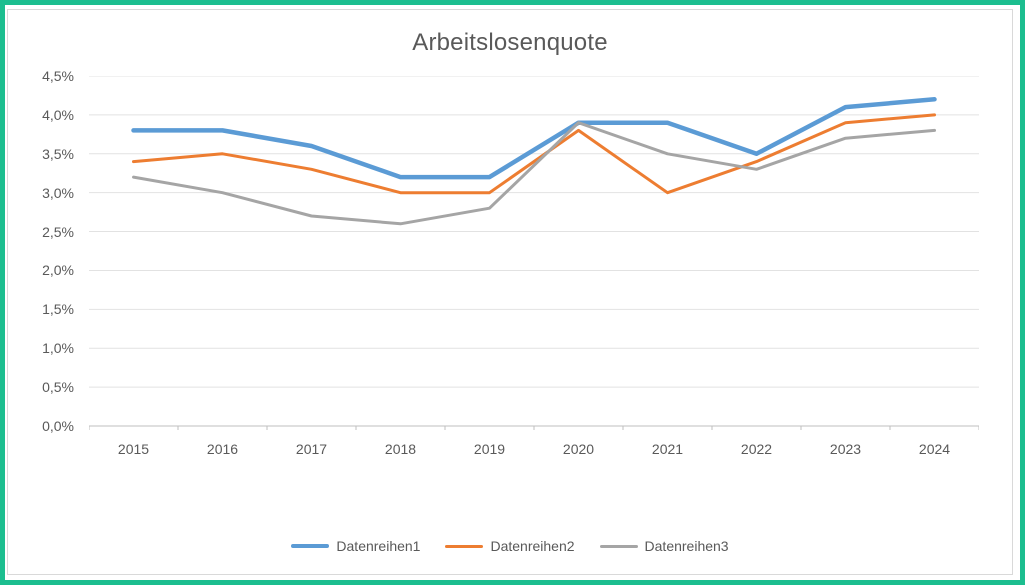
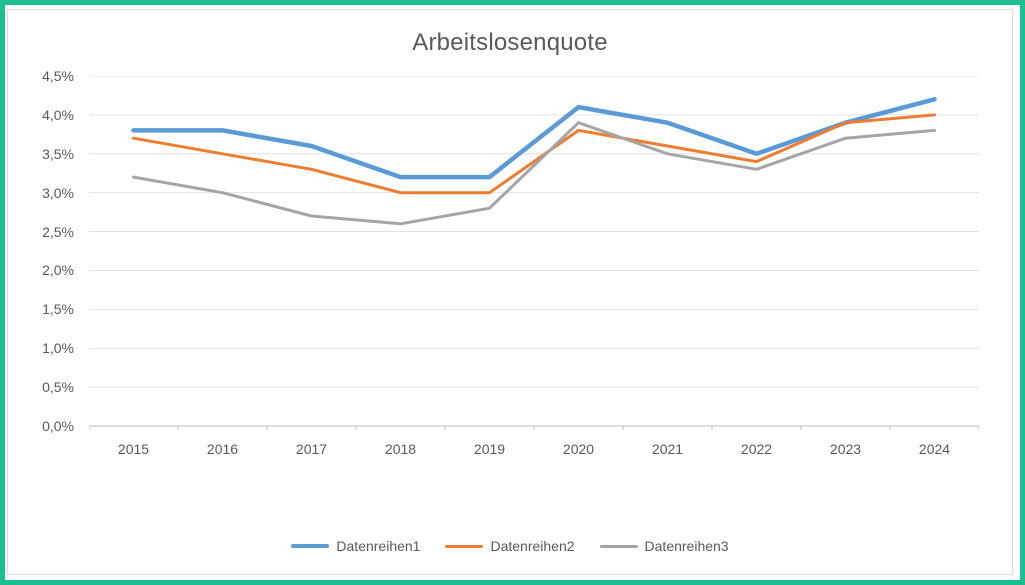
Datenreihen2/2015: 3,4% -> 3,7%
Datenreihen1/2020: 3,9% -> 4,1%
Datenreihen2/2021: 3,0% -> 3,6%
Datenreihen1/2023: 4,1% -> 3,9%
